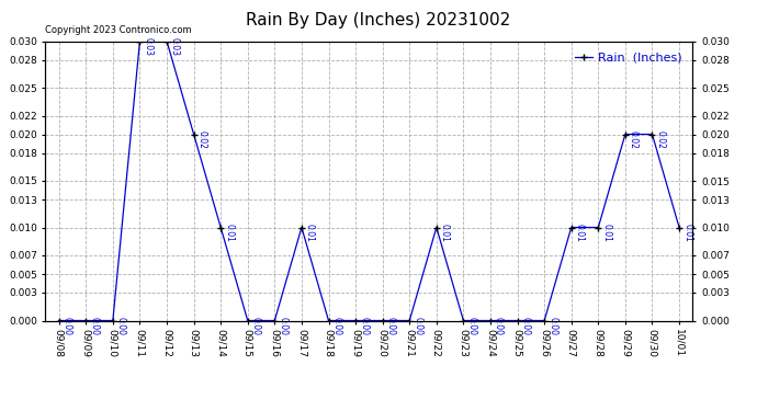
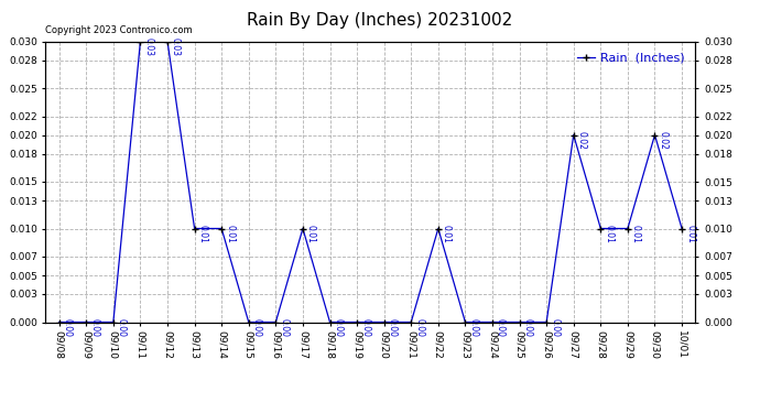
09/13: 0.02 -> 0.01
09/27: 0.01 -> 0.02
09/29: 0.02 -> 0.01
